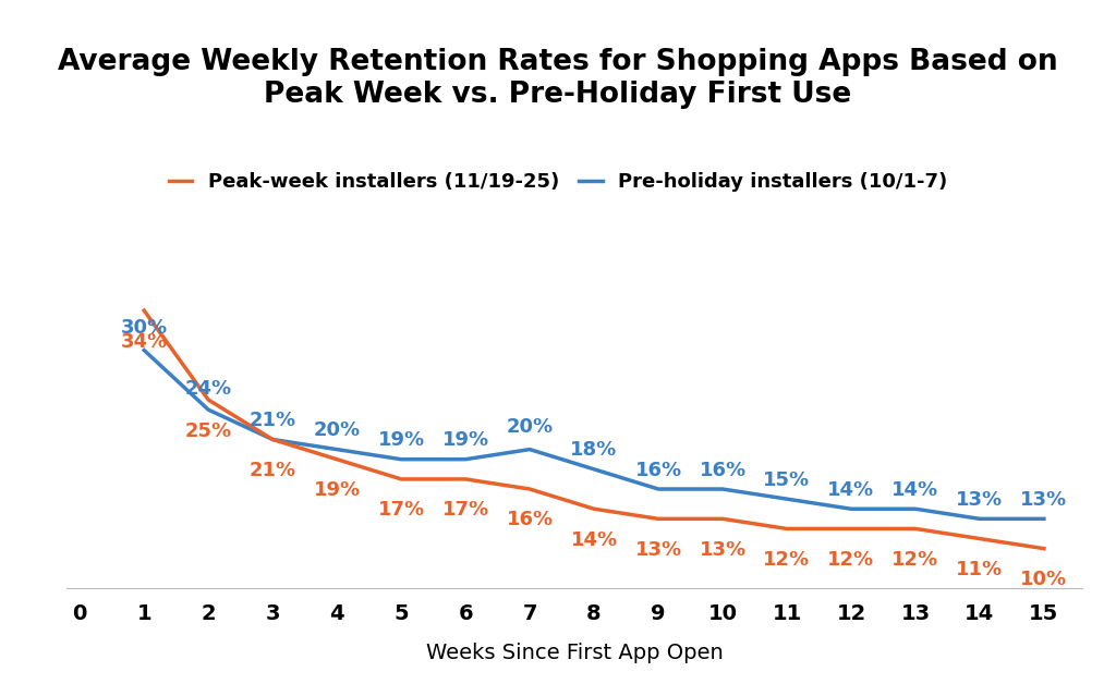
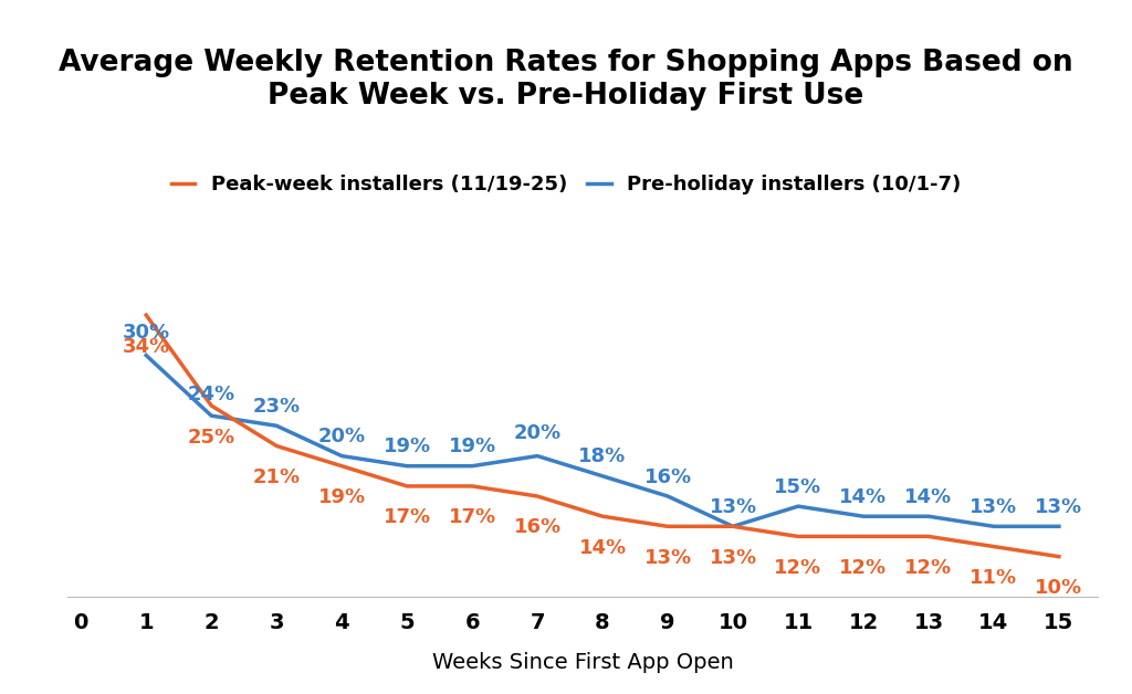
Pre-holiday installers (10/1-7)/3: 21% -> 23%
Pre-holiday installers (10/1-7)/10: 16% -> 13%
